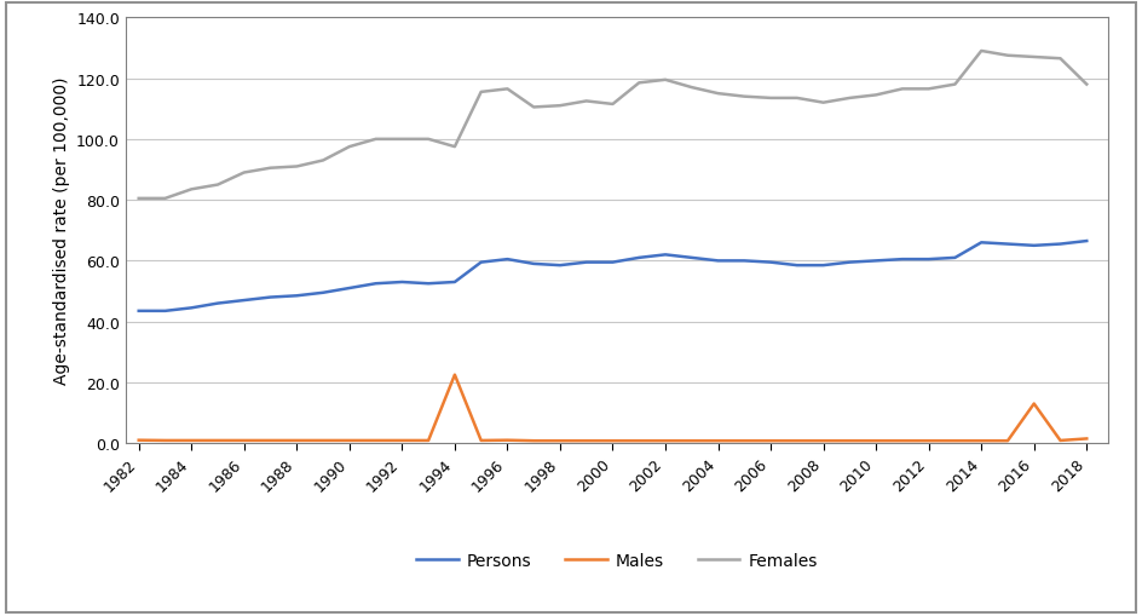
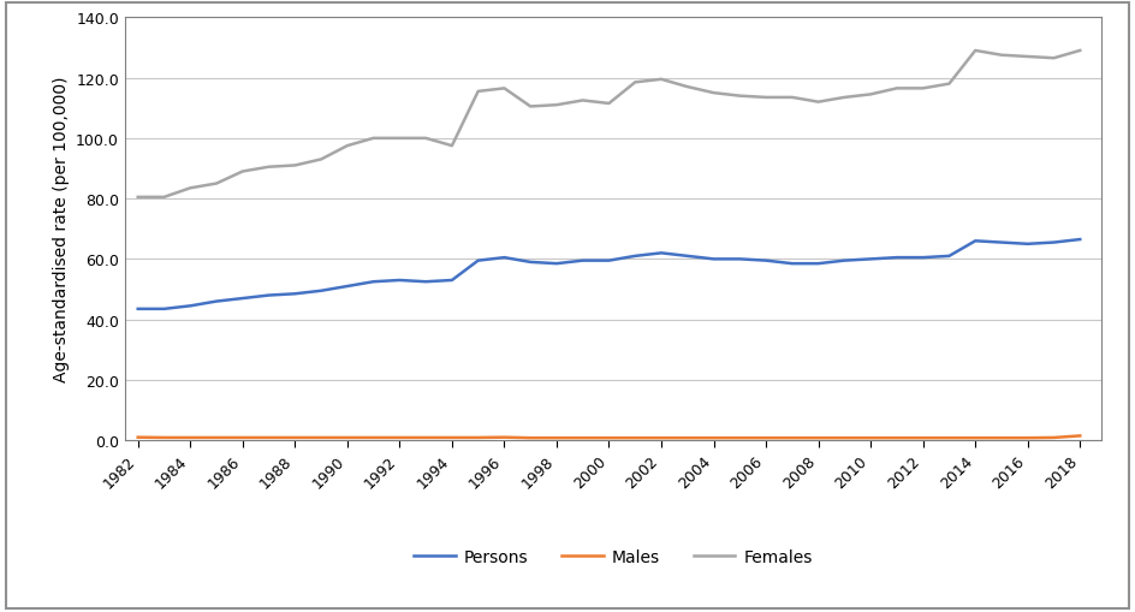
Males/1994: 22.5 -> 0.9
Males/2016: 13.0 -> 0.8
Females/2018: 118.0 -> 129.0
